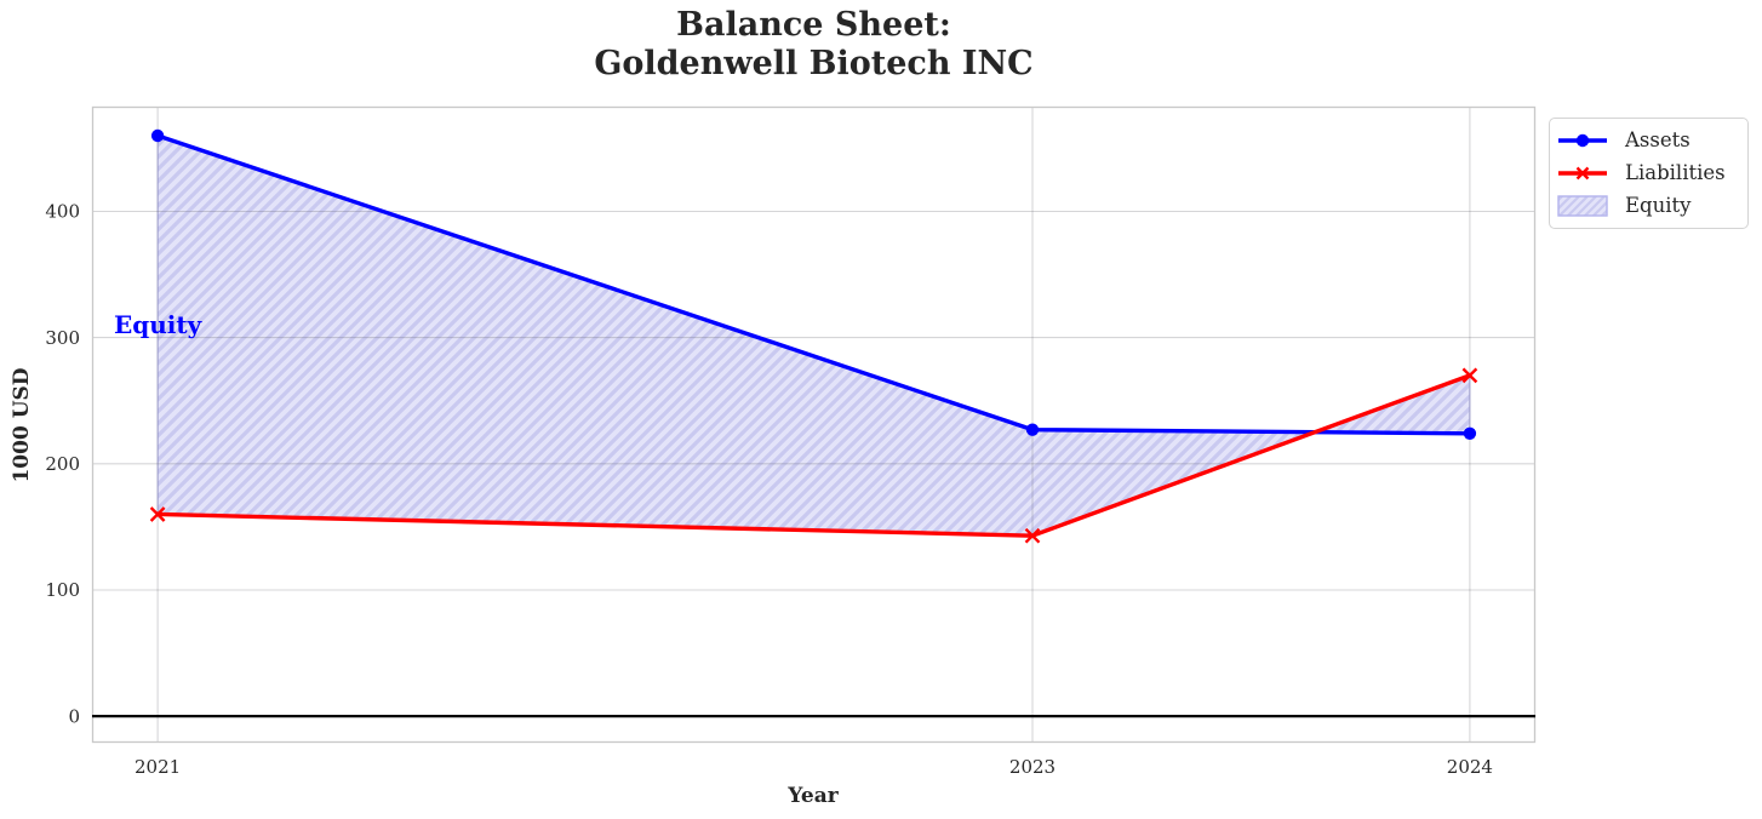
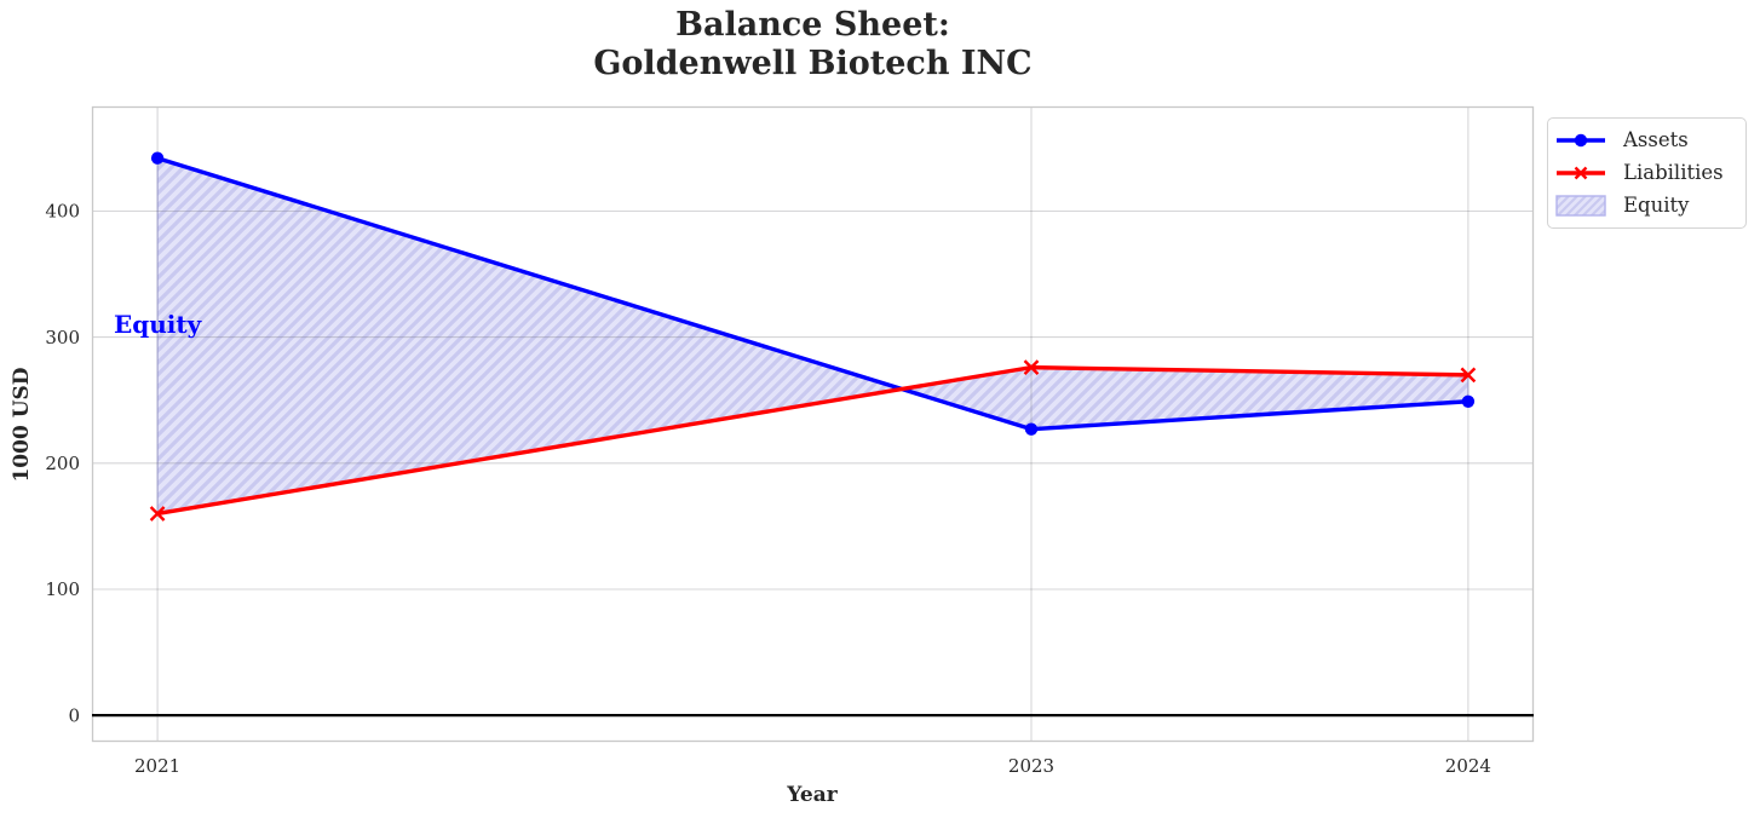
Assets/2021: 460 -> 442
Liabilities/2023: 143 -> 276
Assets/2024: 224 -> 249
